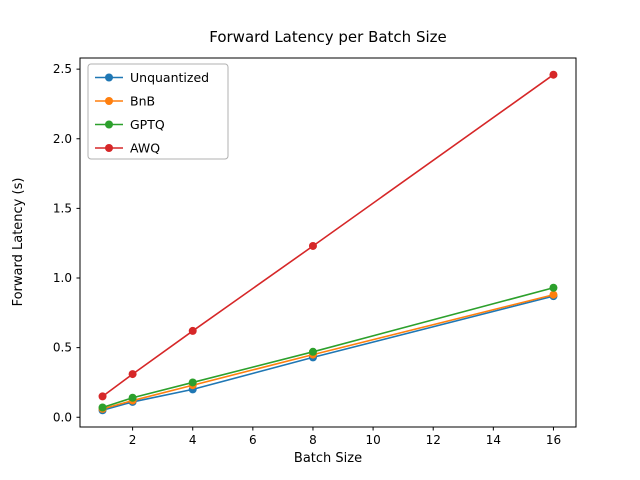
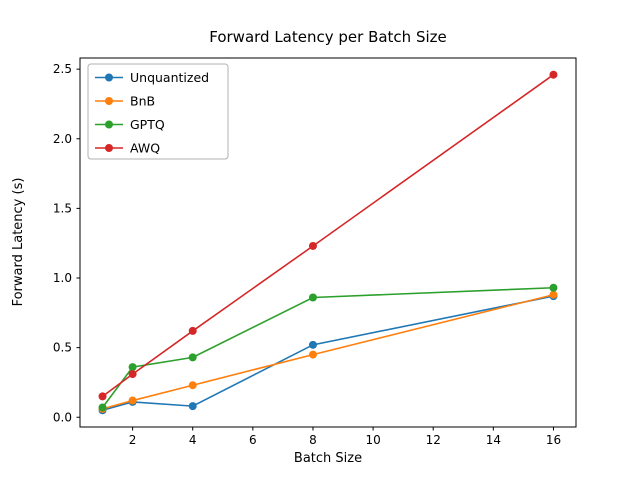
GPTQ/2: 0.14 -> 0.36
Unquantized/4: 0.20 -> 0.08
GPTQ/4: 0.25 -> 0.43
Unquantized/8: 0.43 -> 0.52
GPTQ/8: 0.47 -> 0.86
